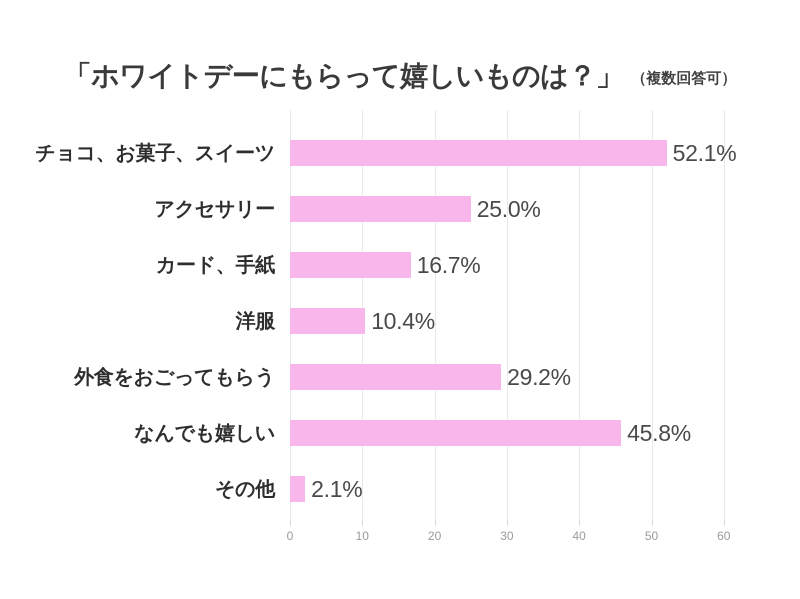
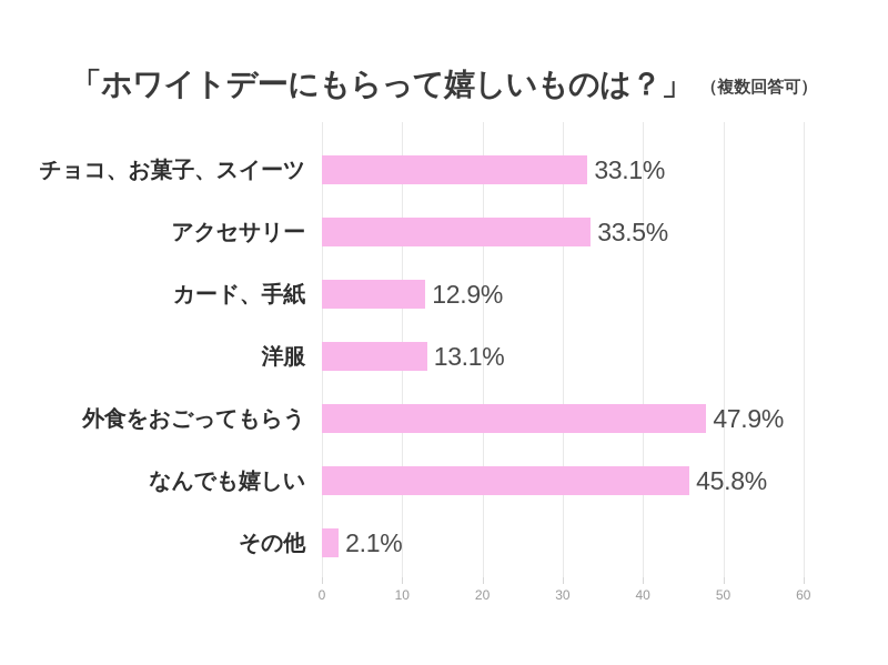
チョコ、お菓子、スイーツ: 52.1% -> 33.1%
アクセサリー: 25.0% -> 33.5%
カード、手紙: 16.7% -> 12.9%
洋服: 10.4% -> 13.1%
外食をおごってもらう: 29.2% -> 47.9%
